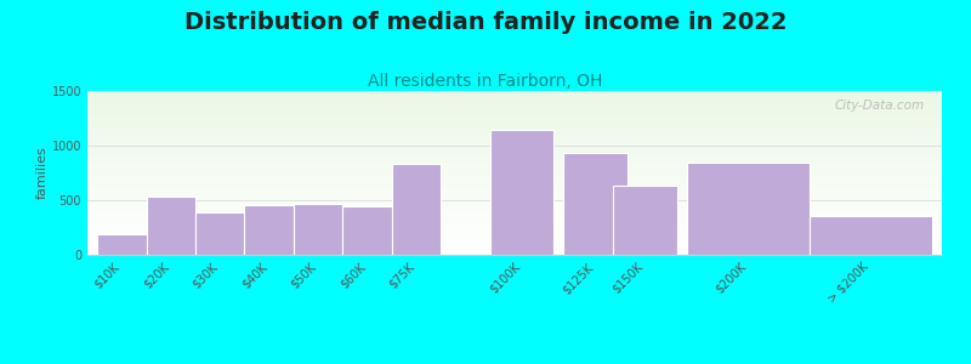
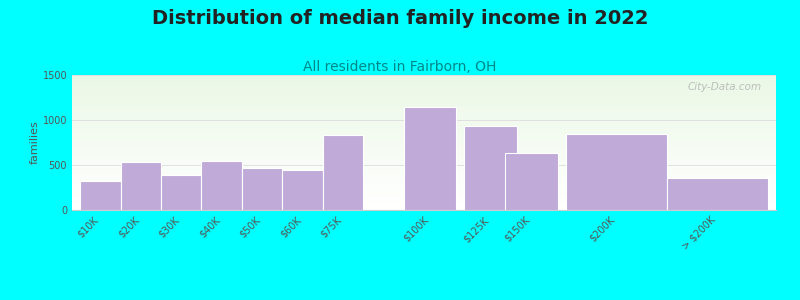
$10K: 190 -> 320
$40K: 460 -> 540
